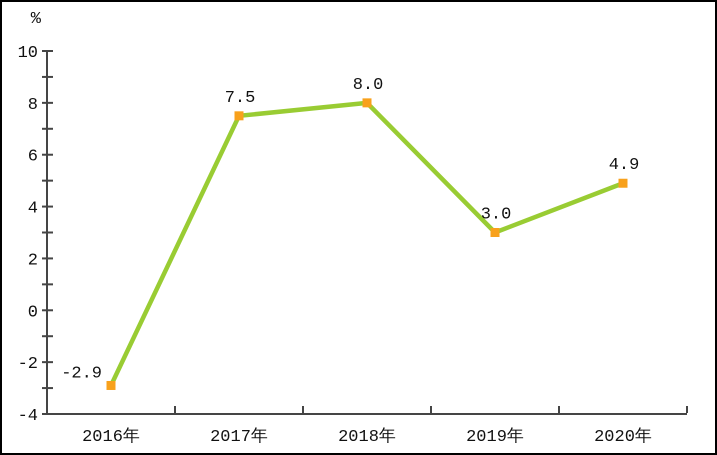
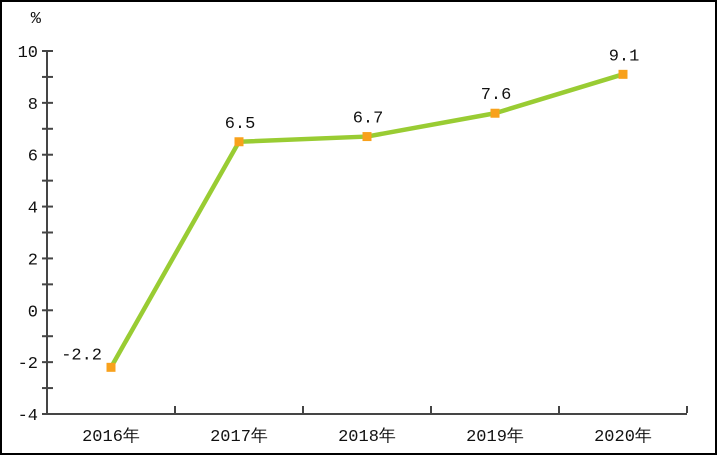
2016年: -2.9 -> -2.2
2017年: 7.5 -> 6.5
2018年: 8.0 -> 6.7
2019年: 3.0 -> 7.6
2020年: 4.9 -> 9.1
